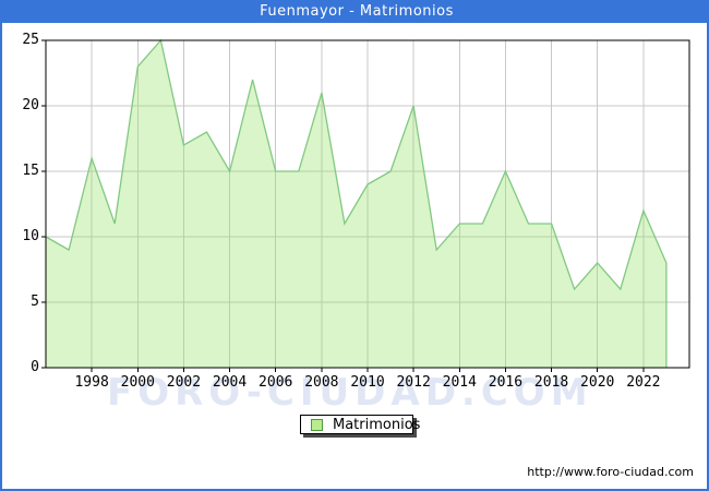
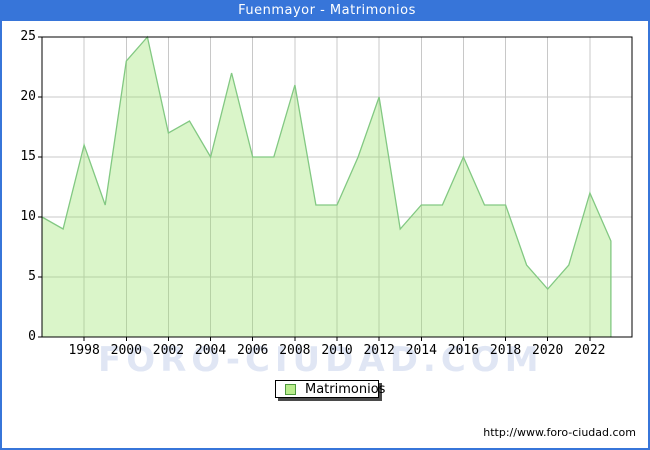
2010: 14 -> 11
2020: 8 -> 4
